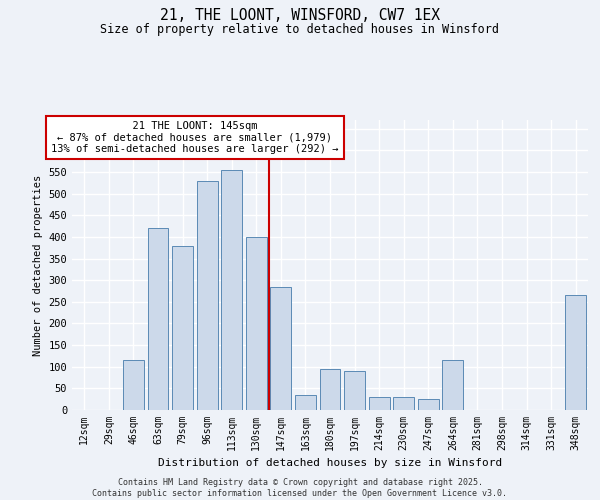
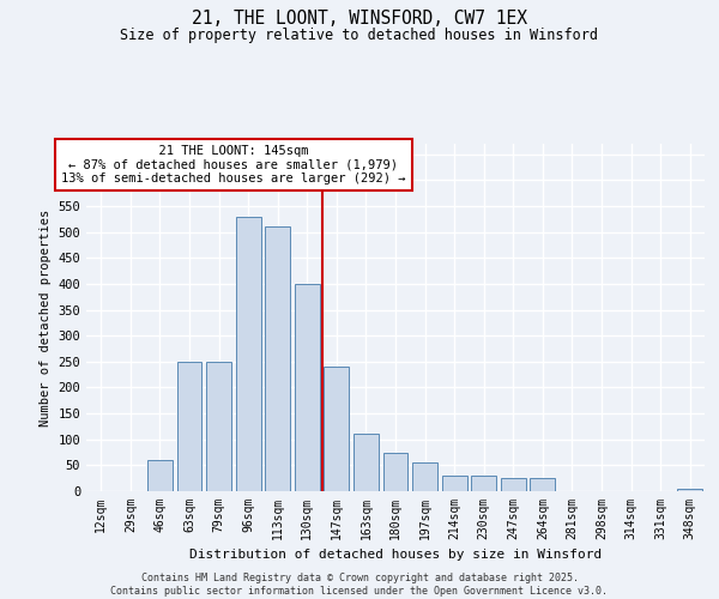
46sqm: 115 -> 60
63sqm: 420 -> 250
79sqm: 380 -> 250
113sqm: 555 -> 510
147sqm: 285 -> 240
163sqm: 35 -> 110
180sqm: 95 -> 75
197sqm: 90 -> 55
264sqm: 115 -> 25
348sqm: 265 -> 5
